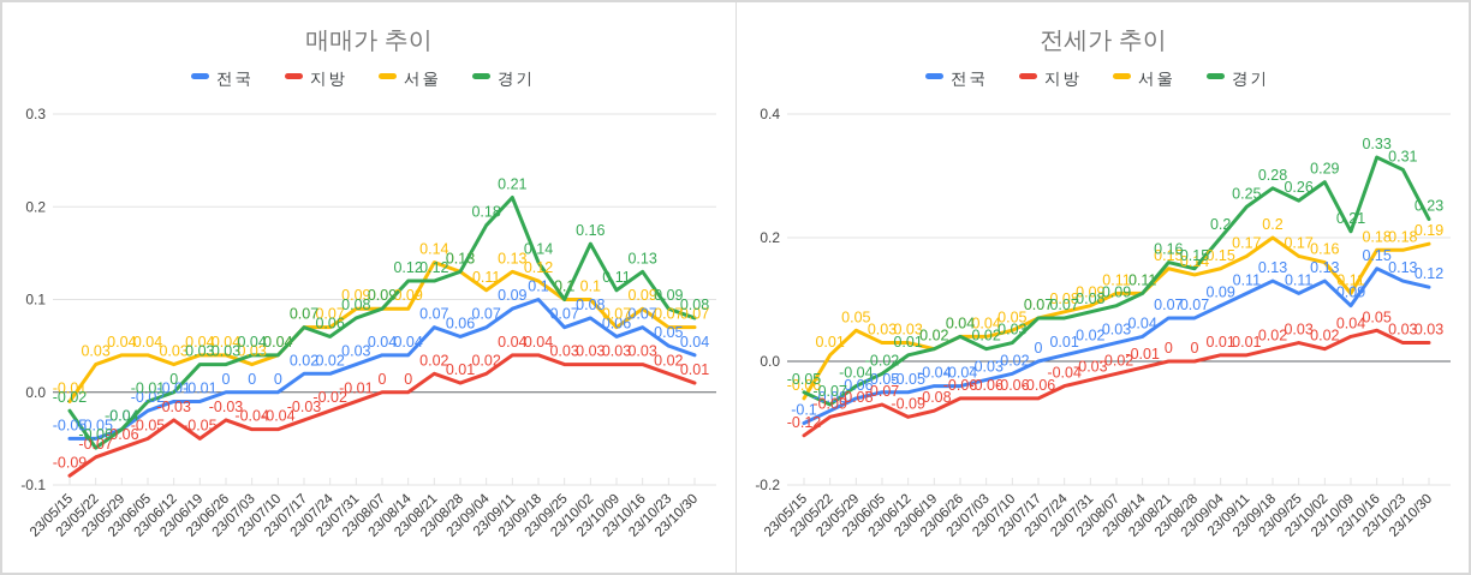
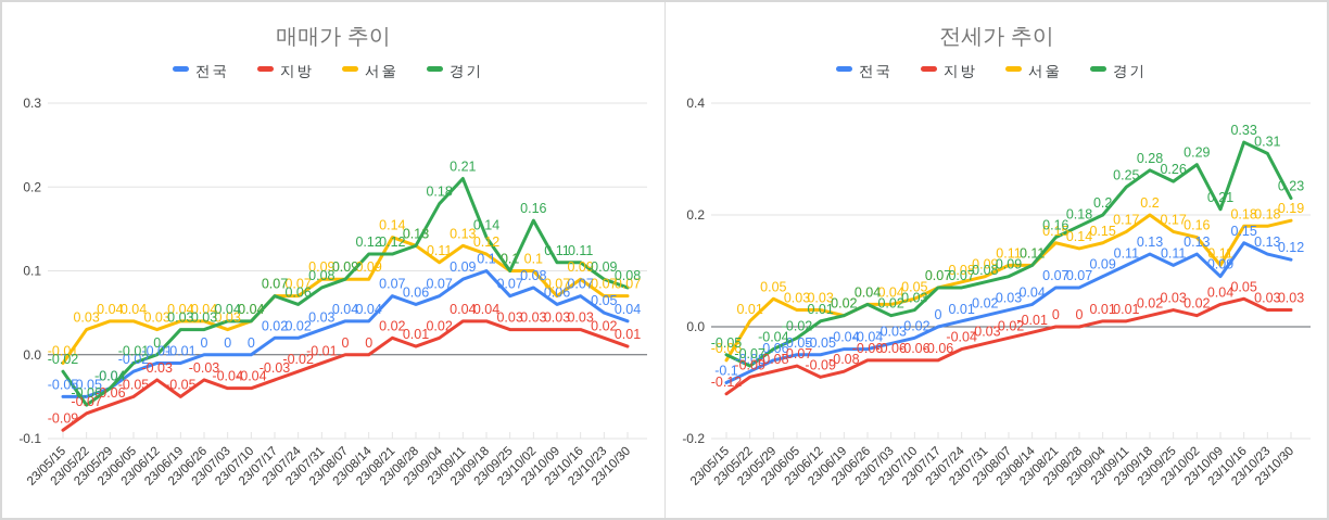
매매가 추이/경기/23/10/16: 0.13 -> 0.11
전세가 추이/경기/23/08/28: 0.15 -> 0.18
